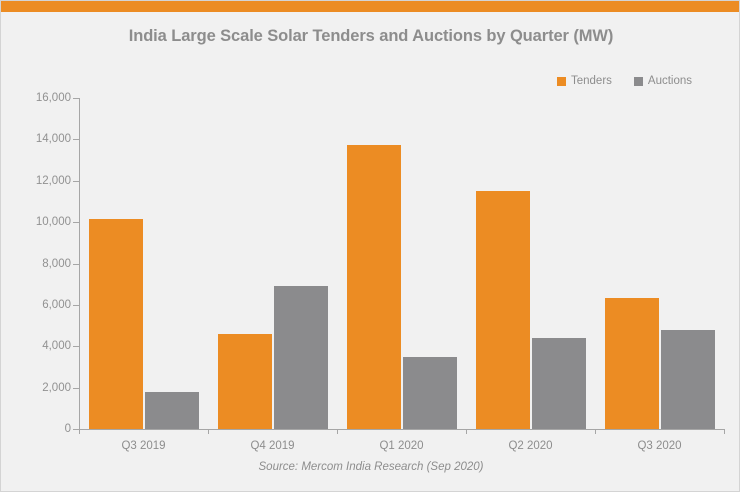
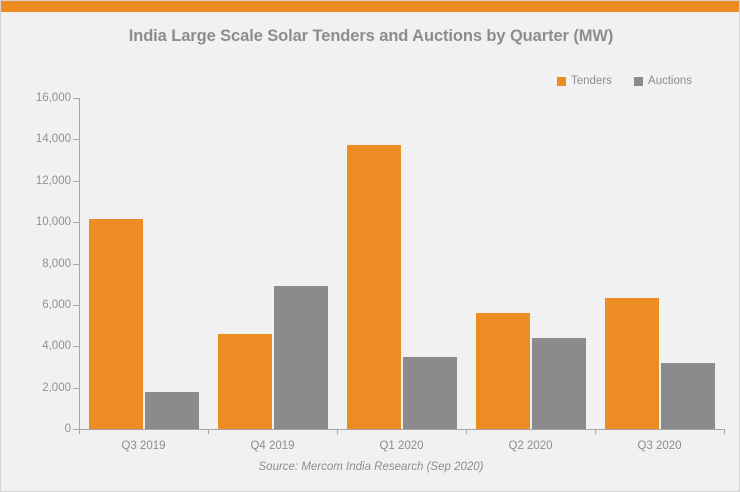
Tenders/Q2 2020: 11500 -> 5600
Auctions/Q3 2020: 4800 -> 3200
